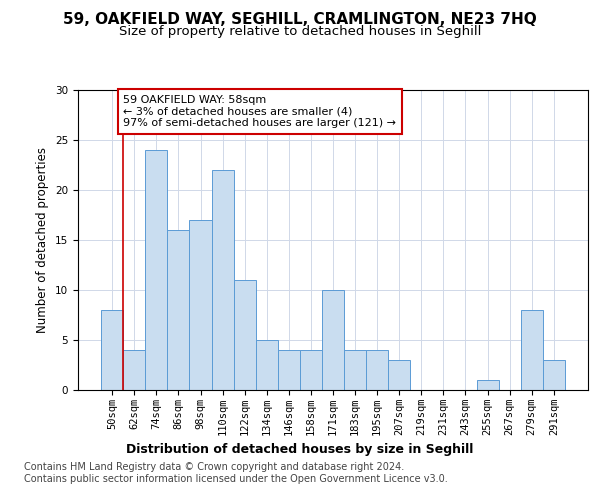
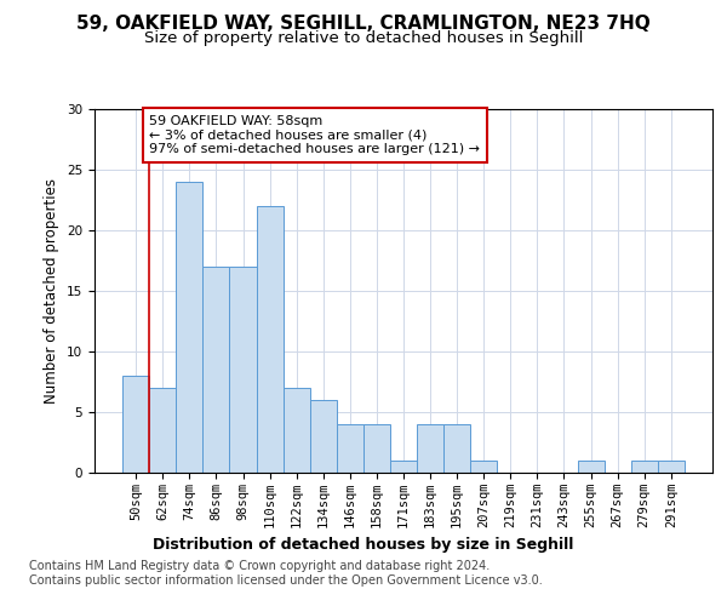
62sqm: 4 -> 7
86sqm: 16 -> 17
122sqm: 11 -> 7
134sqm: 5 -> 6
171sqm: 10 -> 1
207sqm: 3 -> 1
279sqm: 8 -> 1
291sqm: 3 -> 1
